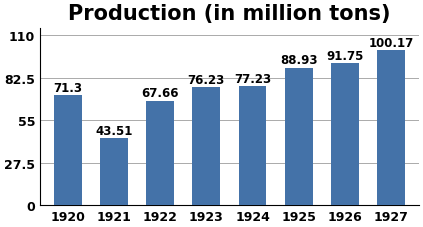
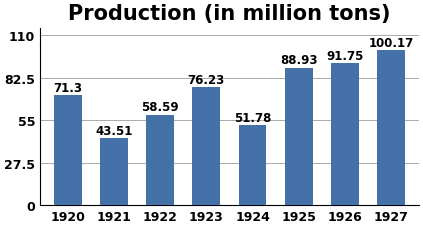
1922: 67.66 -> 58.59
1924: 77.23 -> 51.78
